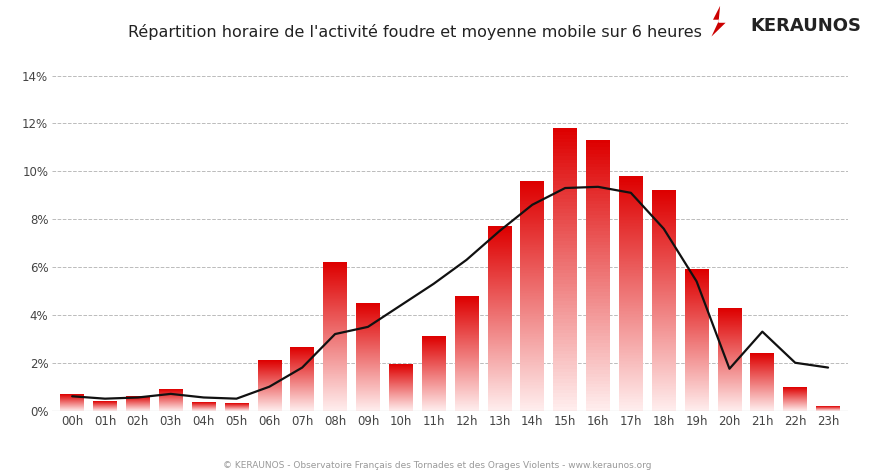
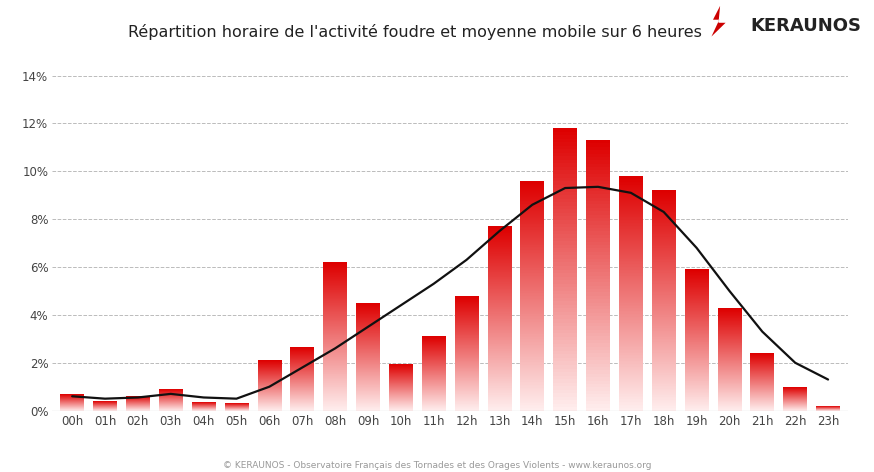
08h: 3.20% -> 2.60%
18h: 7.60% -> 8.30%
19h: 5.40% -> 6.80%
20h: 1.75% -> 5.00%
23h: 1.80% -> 1.30%
